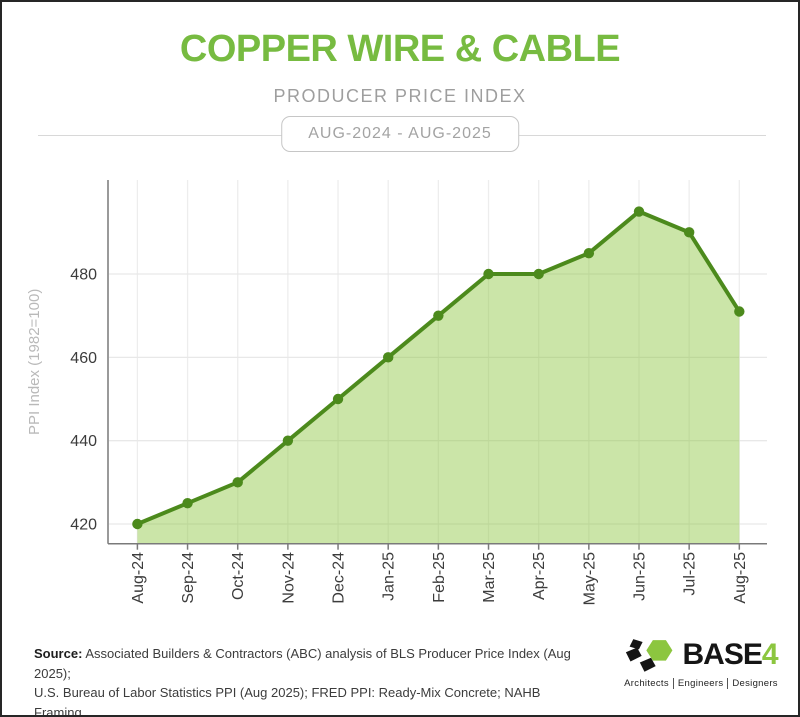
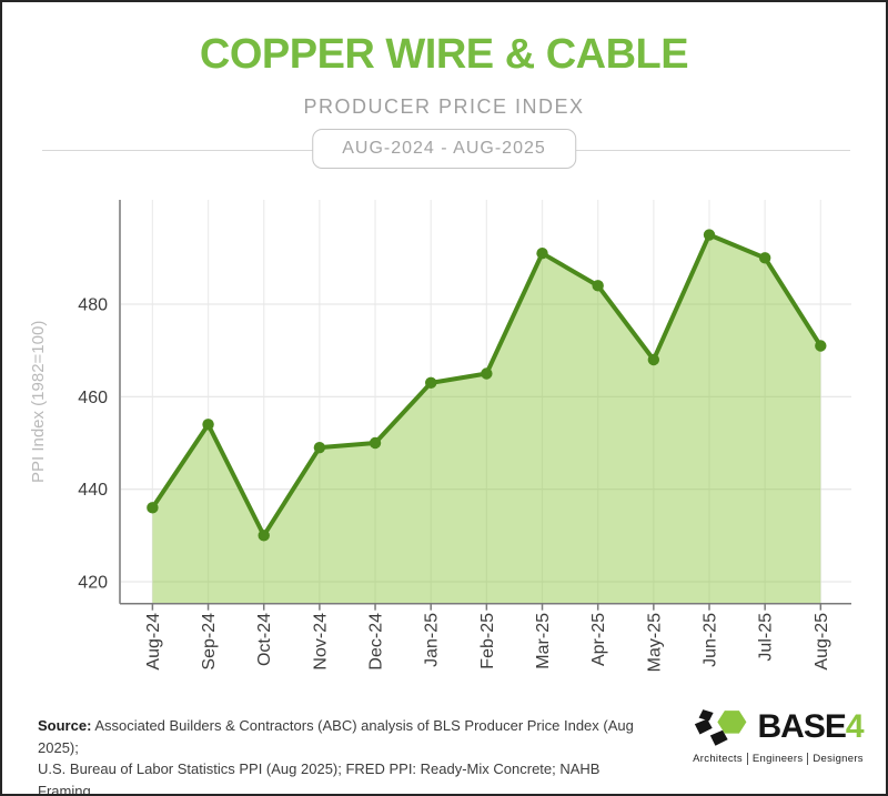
Aug-24: 420 -> 436
Sep-24: 425 -> 454
Nov-24: 440 -> 449
Jan-25: 460 -> 463
Feb-25: 470 -> 465
Mar-25: 480 -> 491
Apr-25: 480 -> 484
May-25: 485 -> 468
